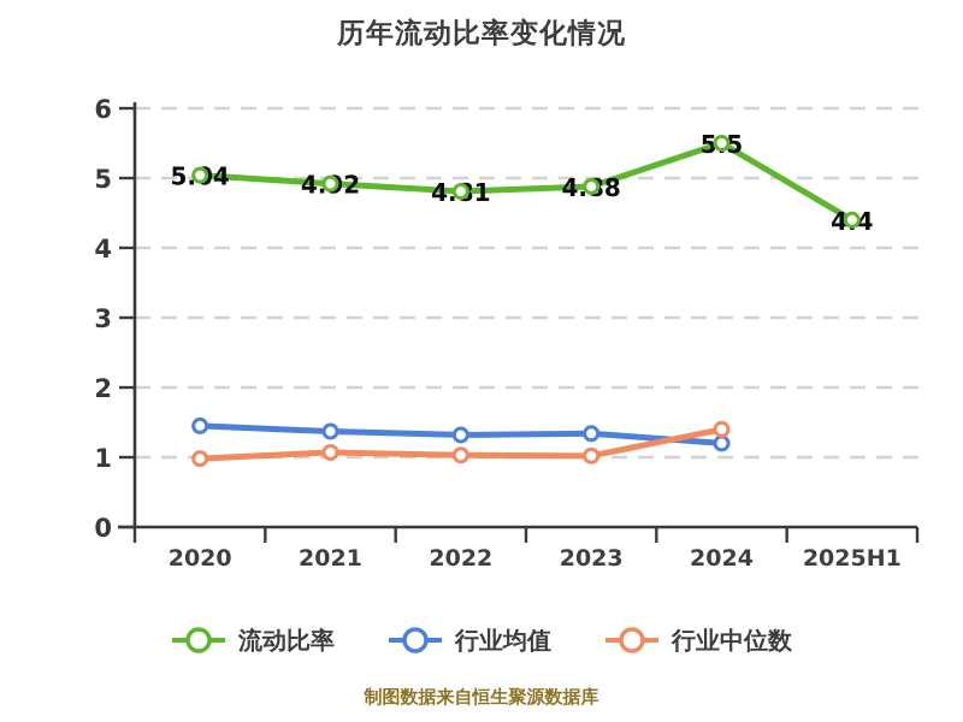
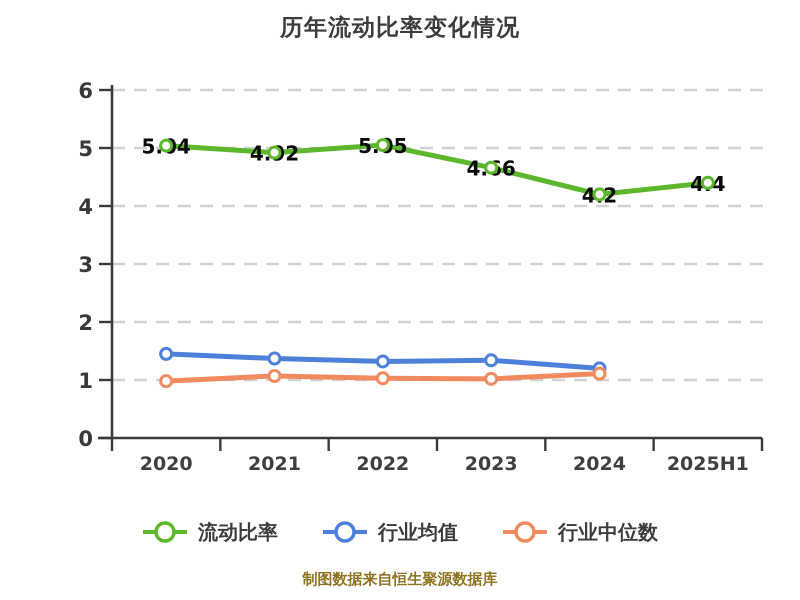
流动比率/2022: 4.81 -> 5.05
流动比率/2023: 4.88 -> 4.66
流动比率/2024: 5.5 -> 4.2
行业中位数/2024: 1.4 -> 1.1
